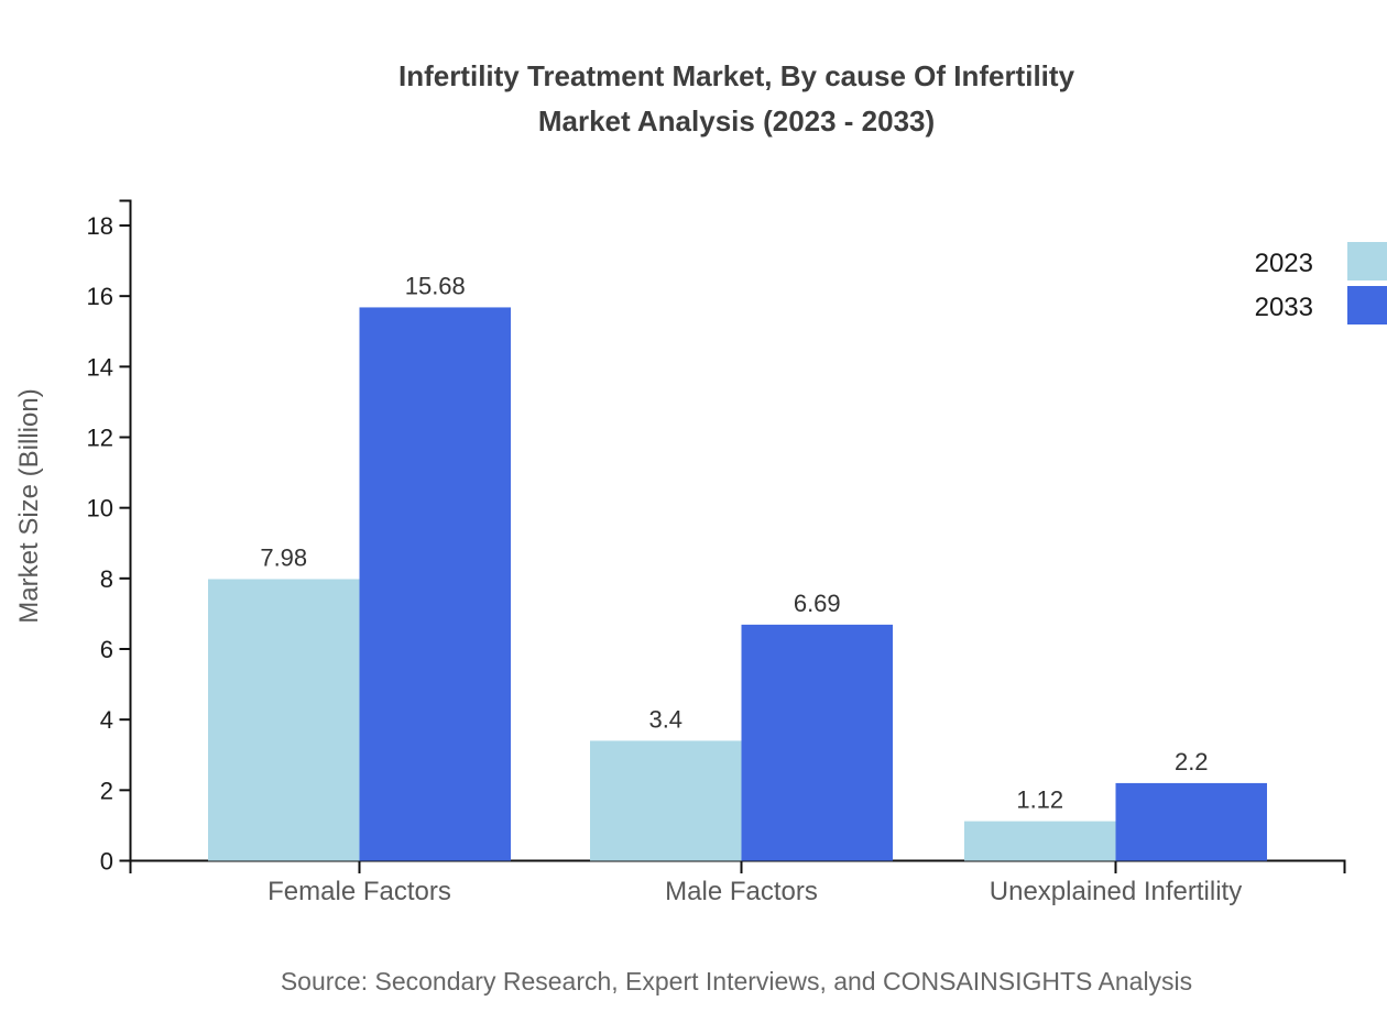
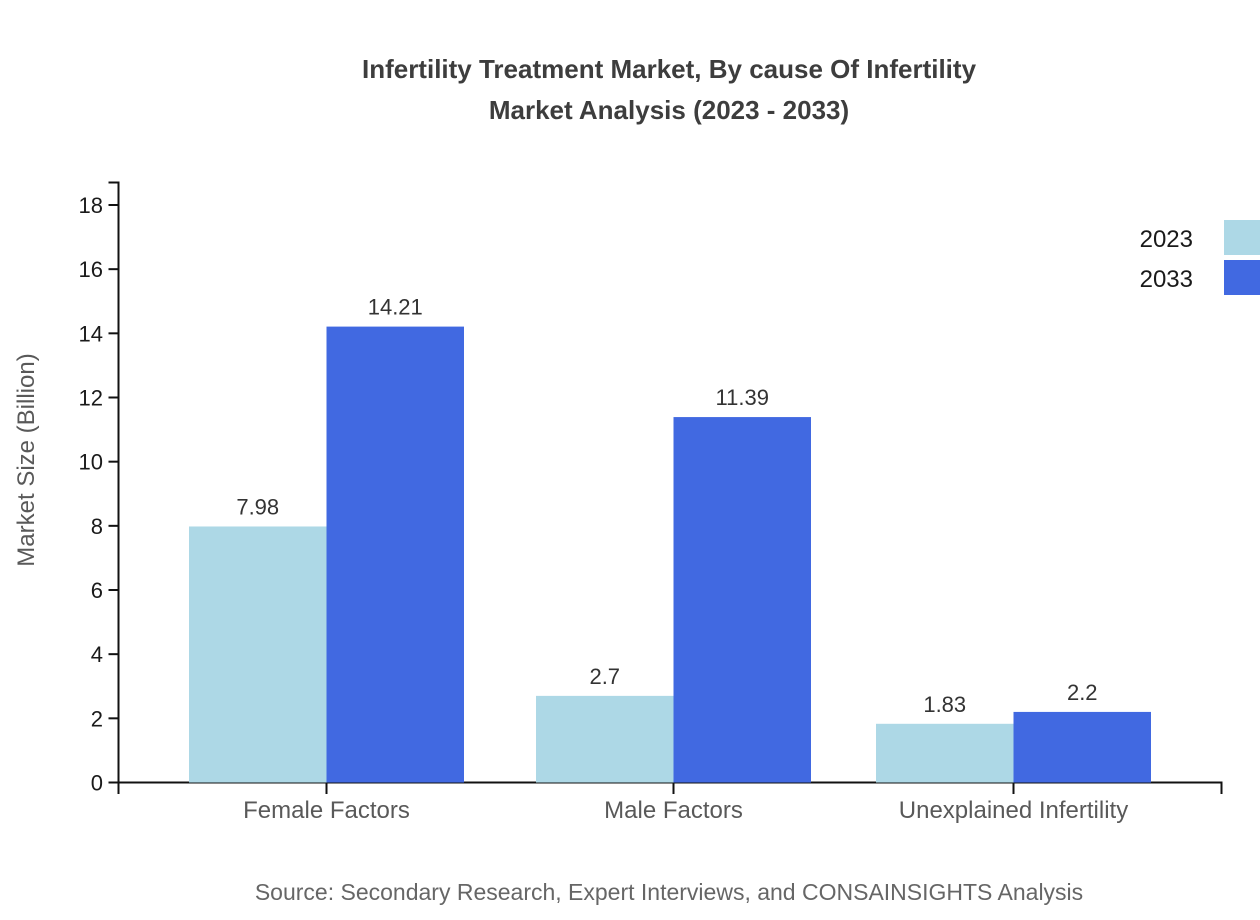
2033/Female Factors: 15.68 -> 14.21
2023/Male Factors: 3.4 -> 2.7
2033/Male Factors: 6.69 -> 11.39
2023/Unexplained Infertility: 1.12 -> 1.83
